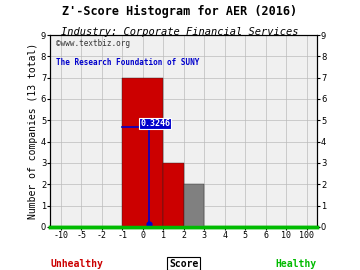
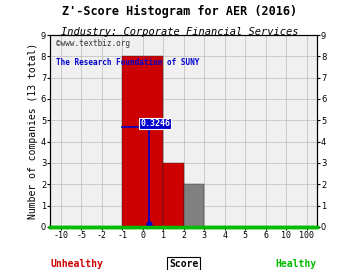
0: 7 -> 8
